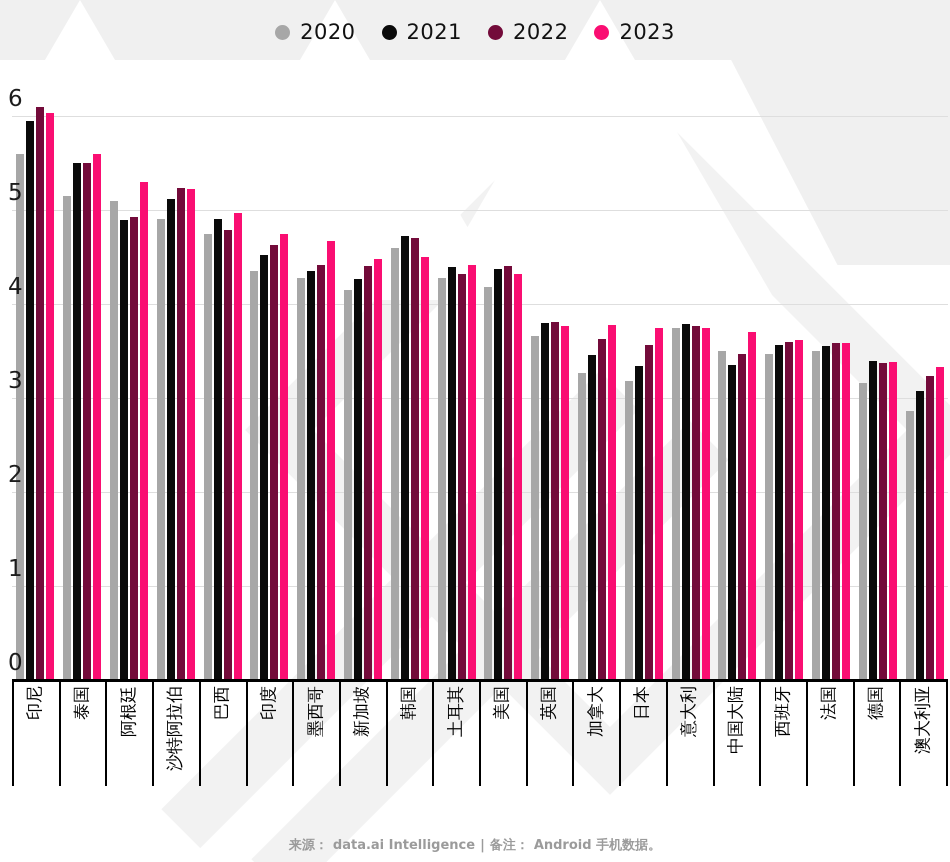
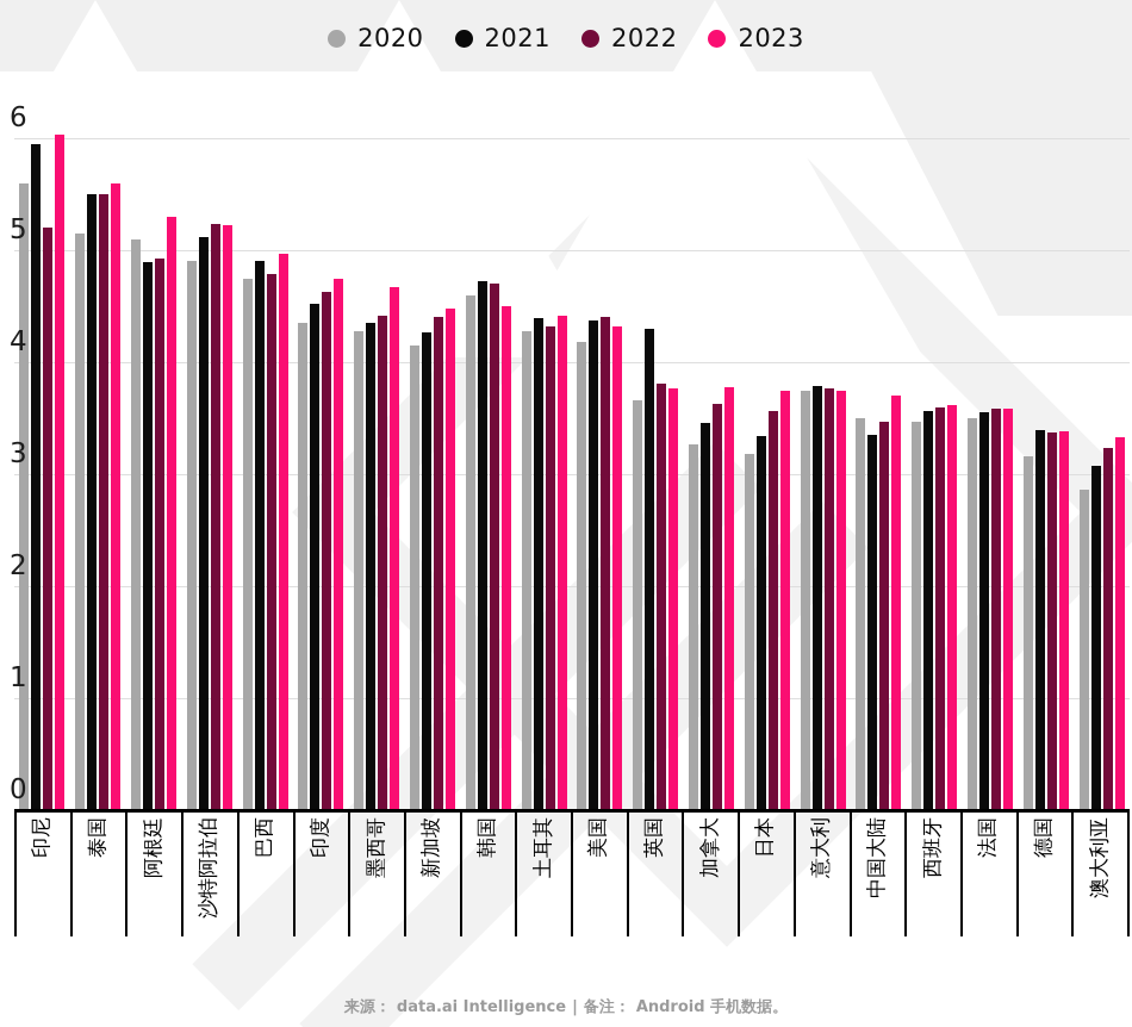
2022/印尼: 6.1 -> 5.2
2021/英国: 3.8 -> 4.3
